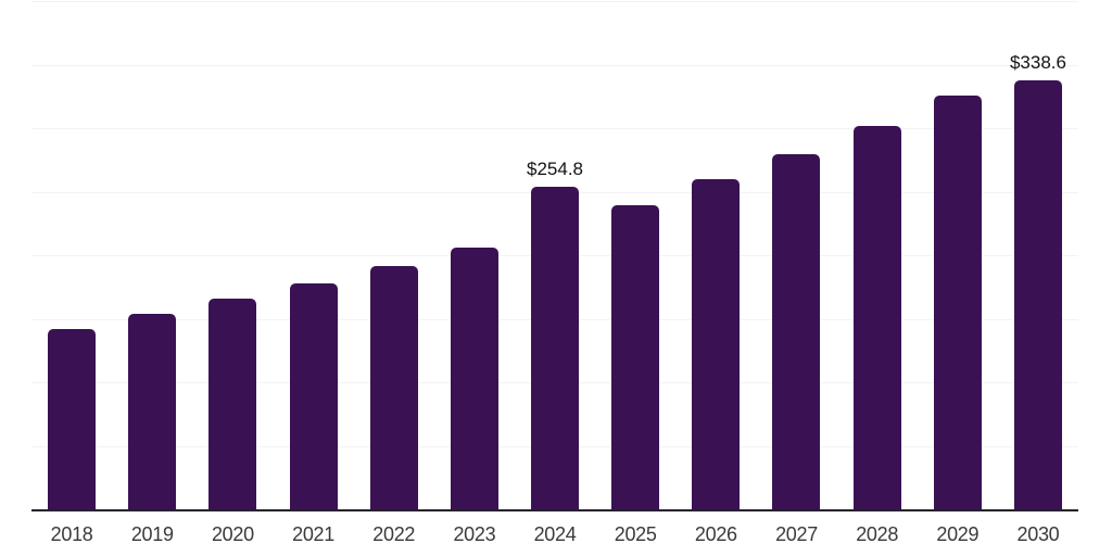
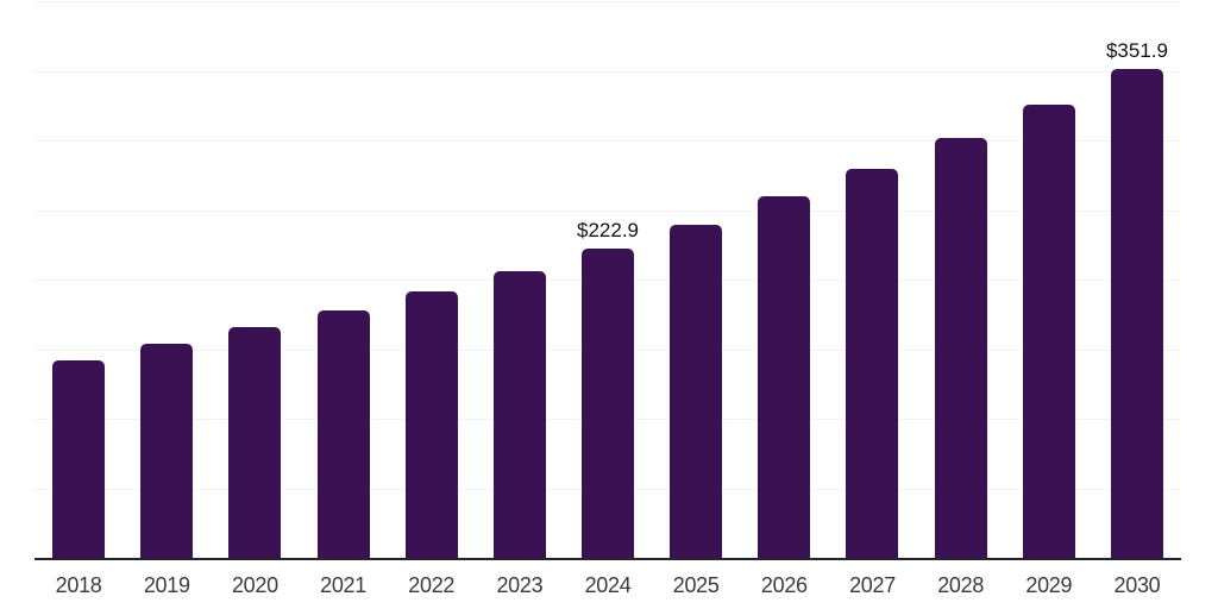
2024: $254.8 -> $222.9
2030: $338.6 -> $351.9
